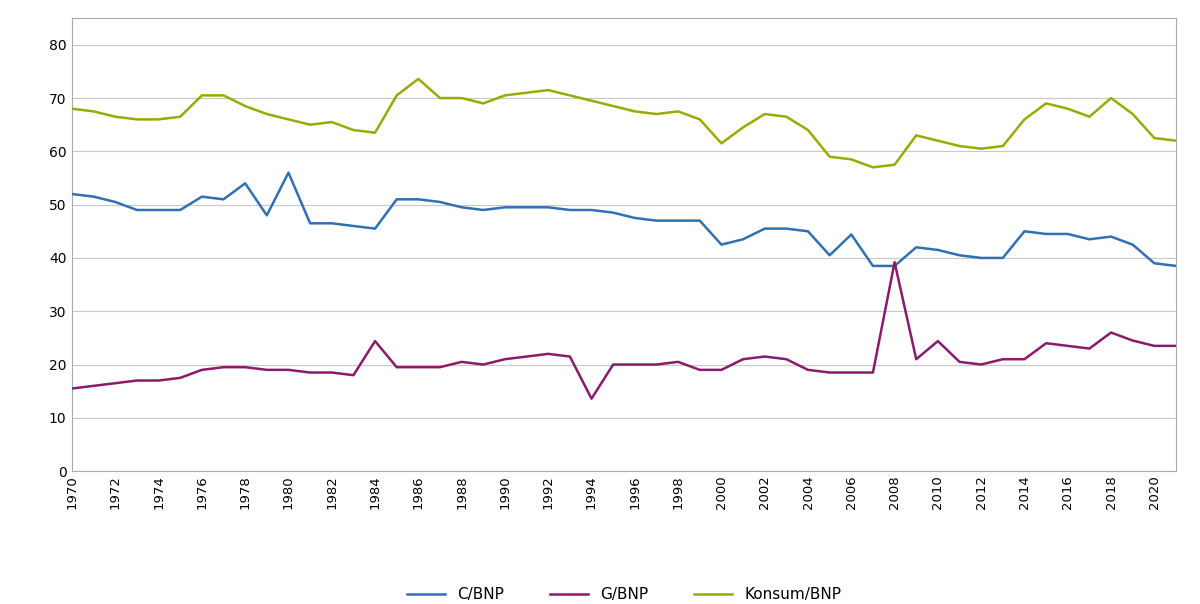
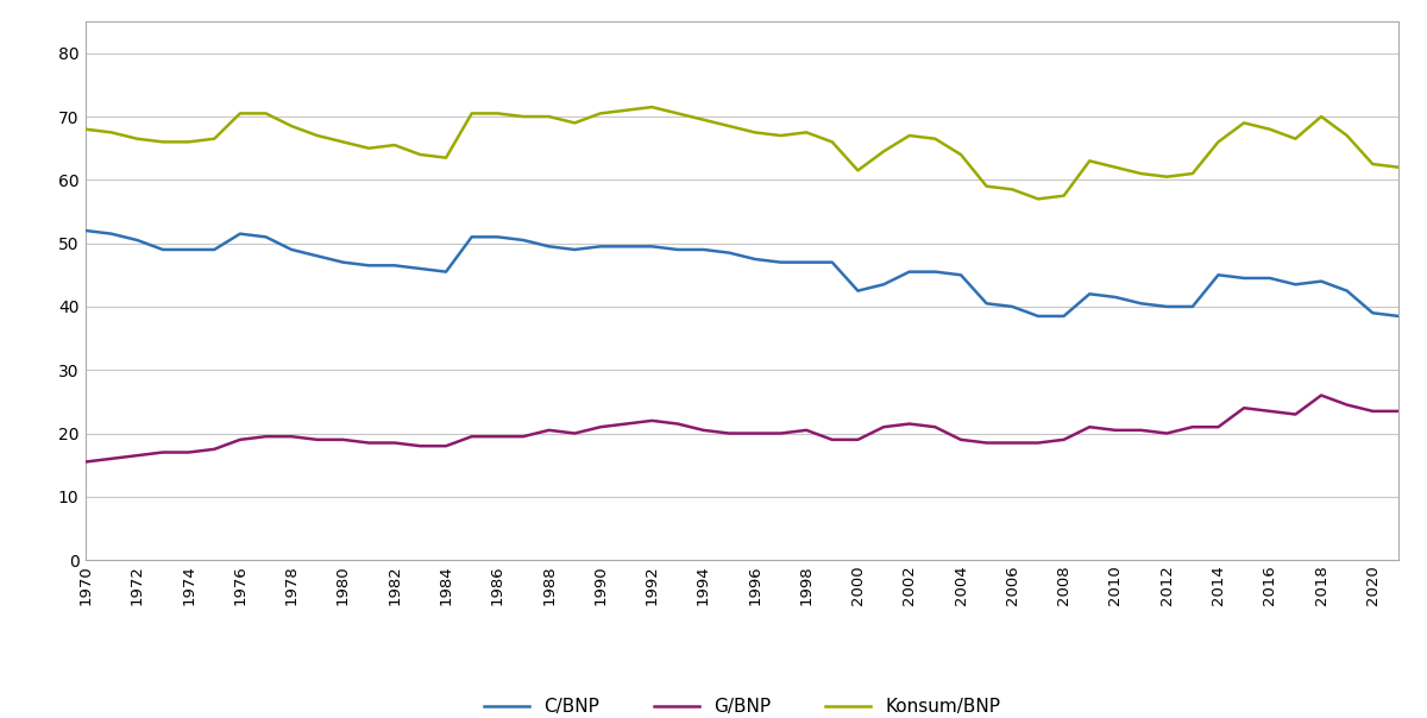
C/BNP/1978: 54.0 -> 49.0
C/BNP/1980: 56.0 -> 47.0
G/BNP/1984: 24.4 -> 18.0
Konsum/BNP/1986: 73.6 -> 70.5
G/BNP/1994: 13.6 -> 20.5
C/BNP/2006: 44.4 -> 40.0
G/BNP/2008: 39.2 -> 19.0
G/BNP/2010: 24.4 -> 20.5
